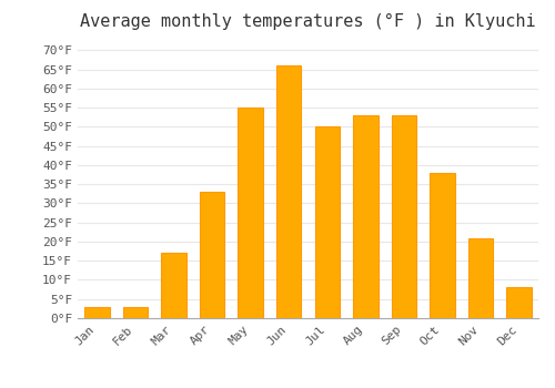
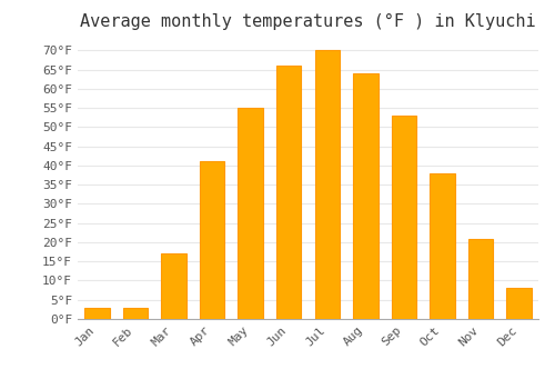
Apr: 33°F -> 41°F
Jul: 50°F -> 70°F
Aug: 53°F -> 64°F
